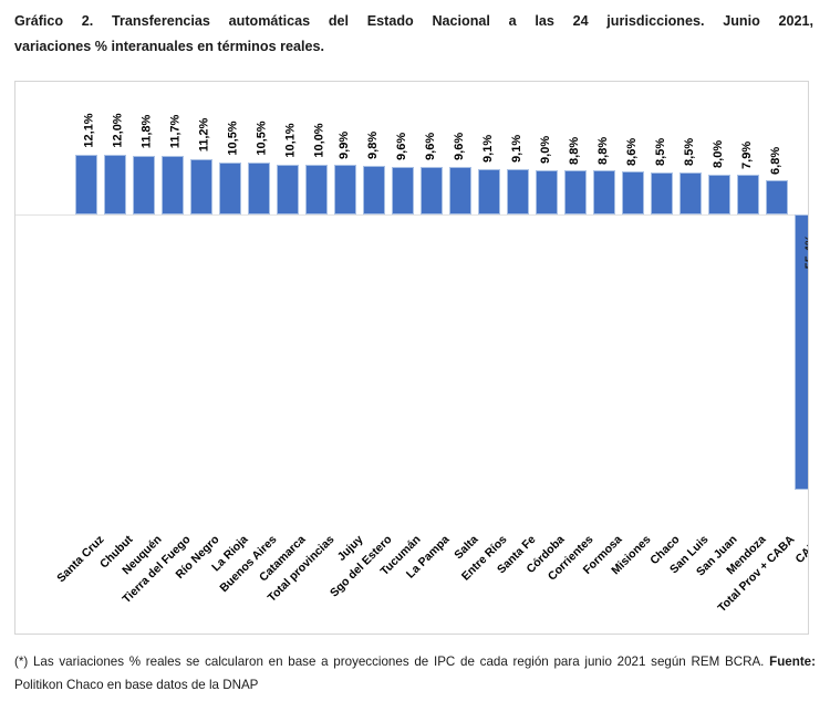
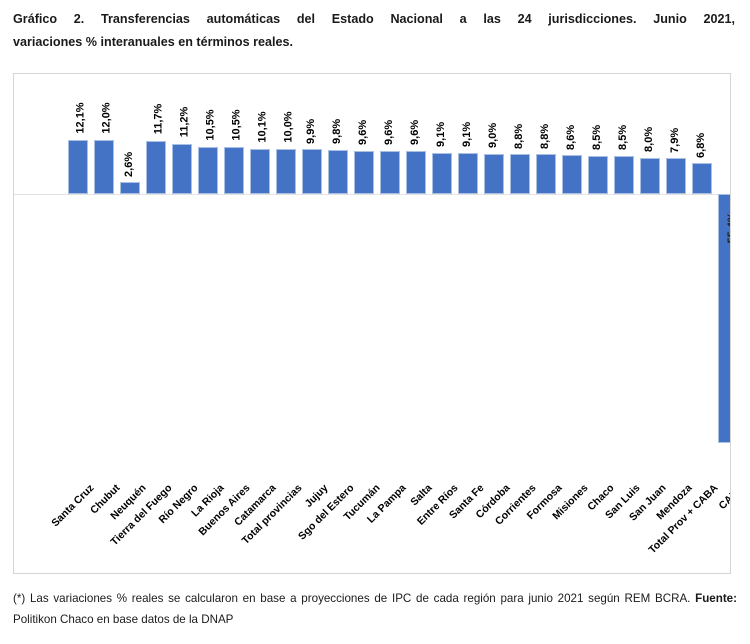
Neuquén: 11,8% -> 2,6%
